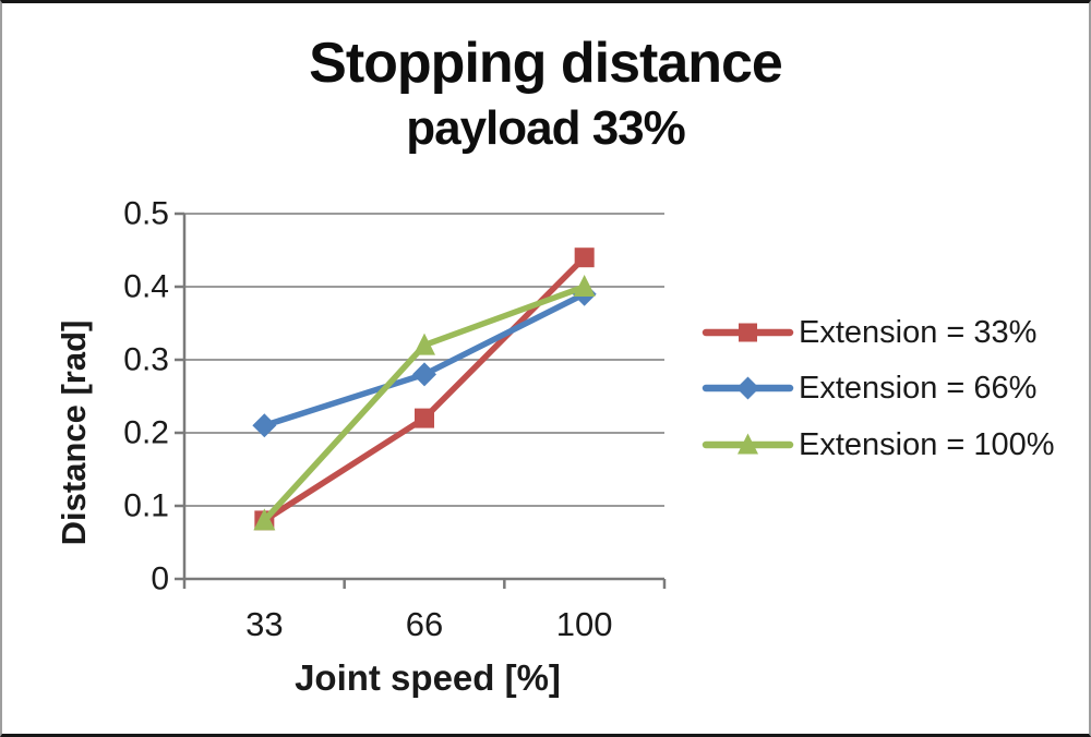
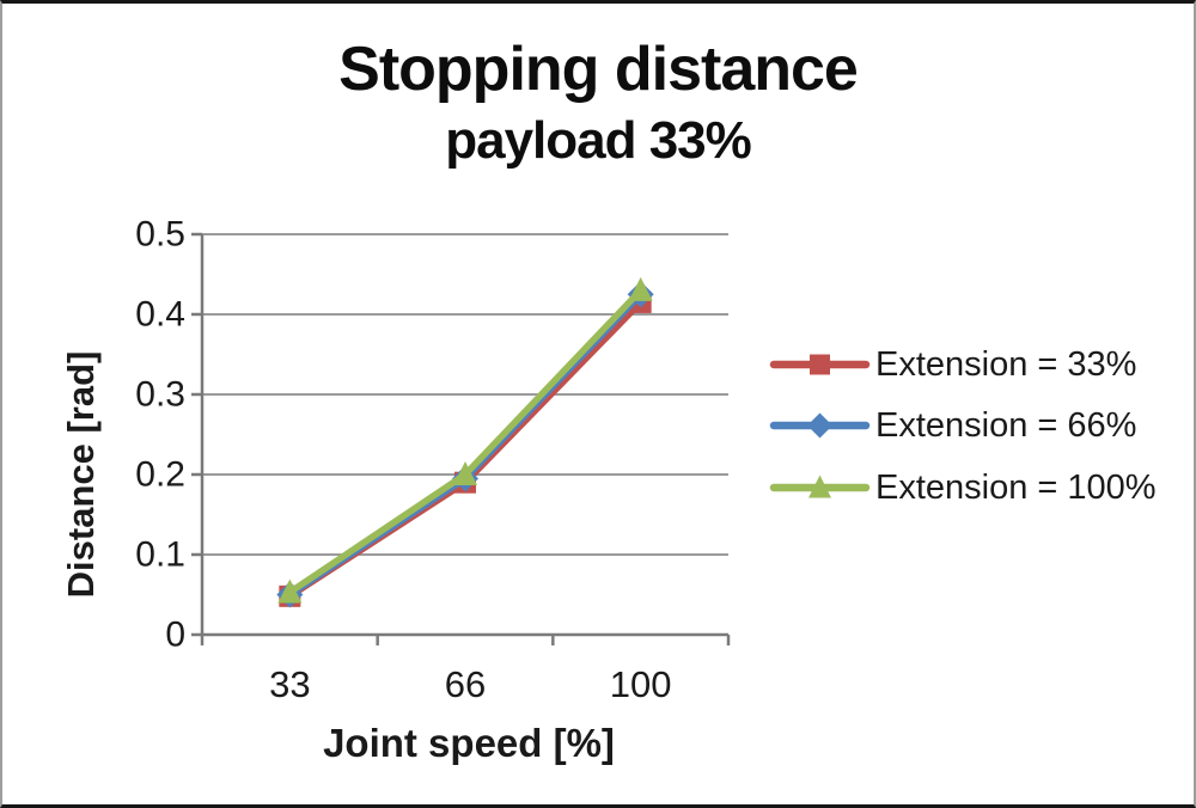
Extension = 33%/33: 0.08 -> 0.05
Extension = 66%/33: 0.21 -> 0.05
Extension = 100%/33: 0.08 -> 0.05
Extension = 33%/66: 0.22 -> 0.19
Extension = 66%/66: 0.28 -> 0.20
Extension = 100%/66: 0.32 -> 0.20
Extension = 33%/100: 0.44 -> 0.41
Extension = 66%/100: 0.39 -> 0.42
Extension = 100%/100: 0.40 -> 0.43
